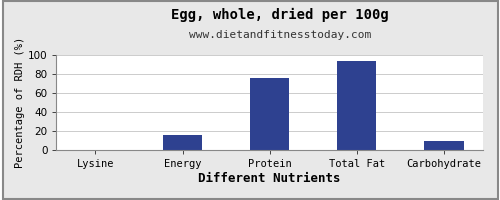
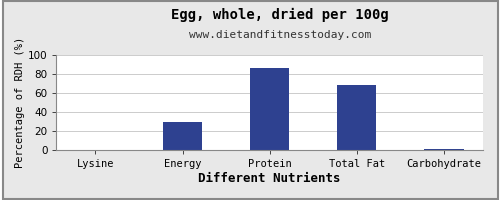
Energy: 16 -> 30
Protein: 76 -> 86
Total Fat: 94 -> 68
Carbohydrate: 10 -> 1
